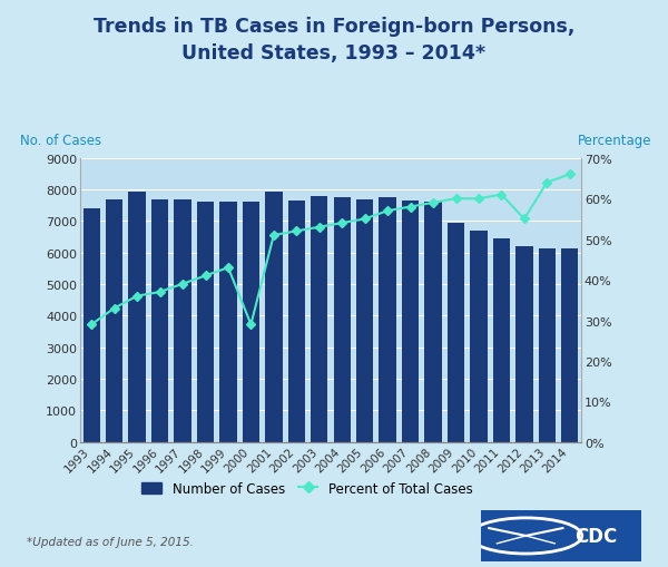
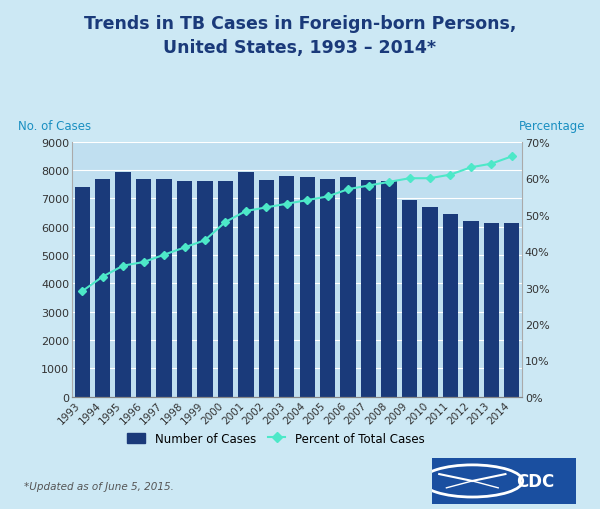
Percent of Total Cases/2000: 29% -> 48%
Percent of Total Cases/2012: 55% -> 63%
